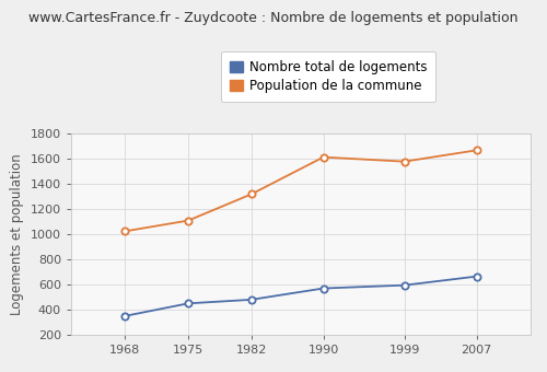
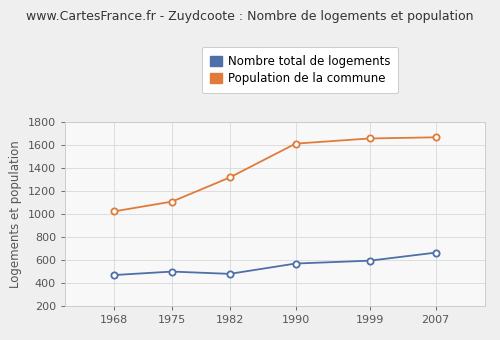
Nombre total de logements/1968: 350 -> 470
Nombre total de logements/1975: 450 -> 500
Population de la commune/1999: 1580 -> 1660
